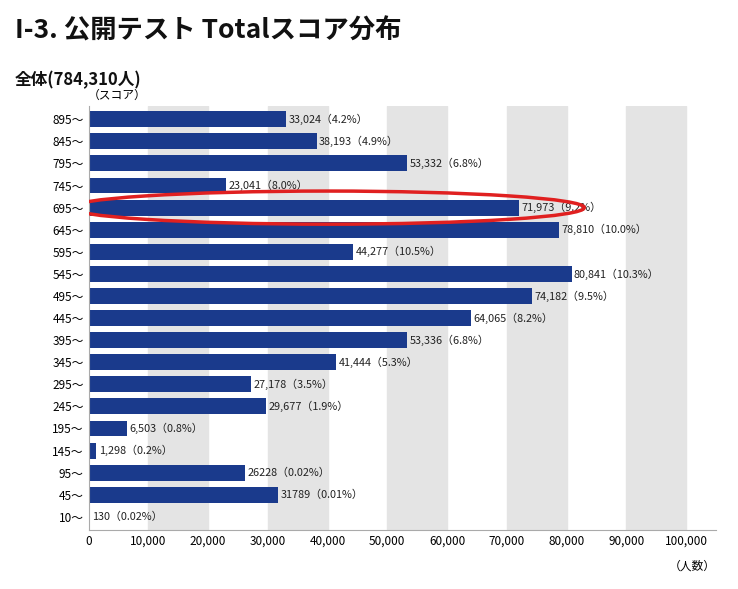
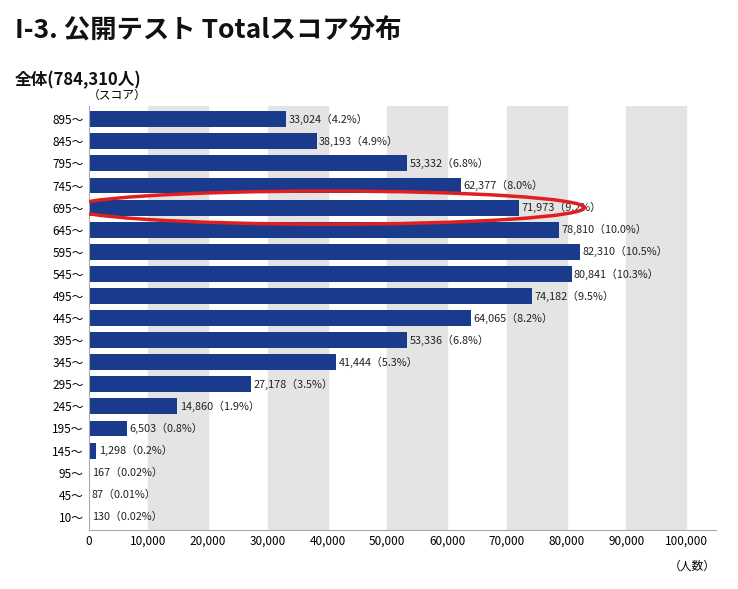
745～: 23,041 -> 62,377
595～: 44,277 -> 82,310
245～: 29,677 -> 14,860
95～: 26228 -> 167
45～: 31789 -> 87
